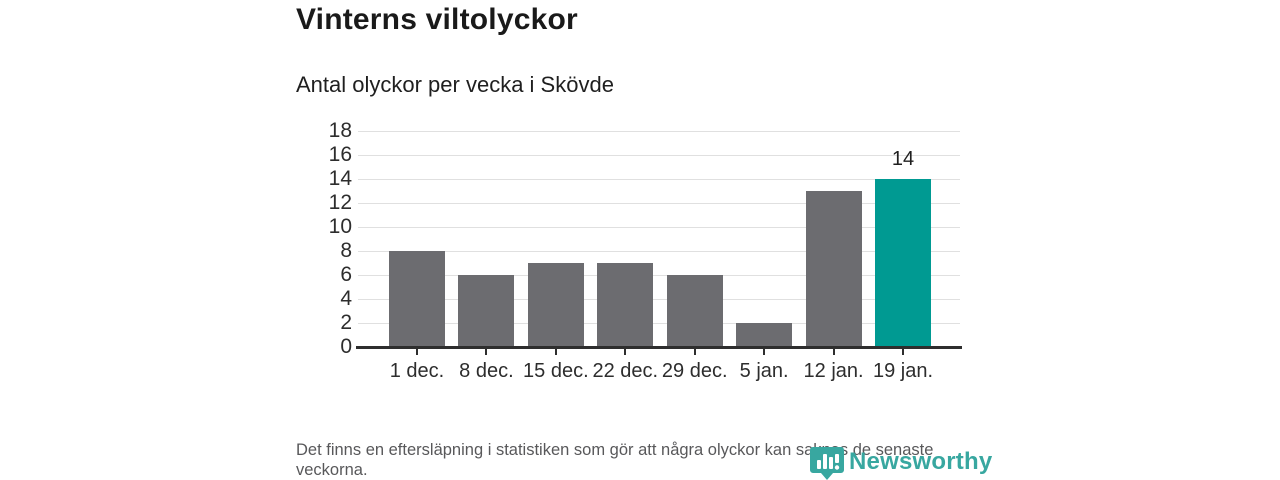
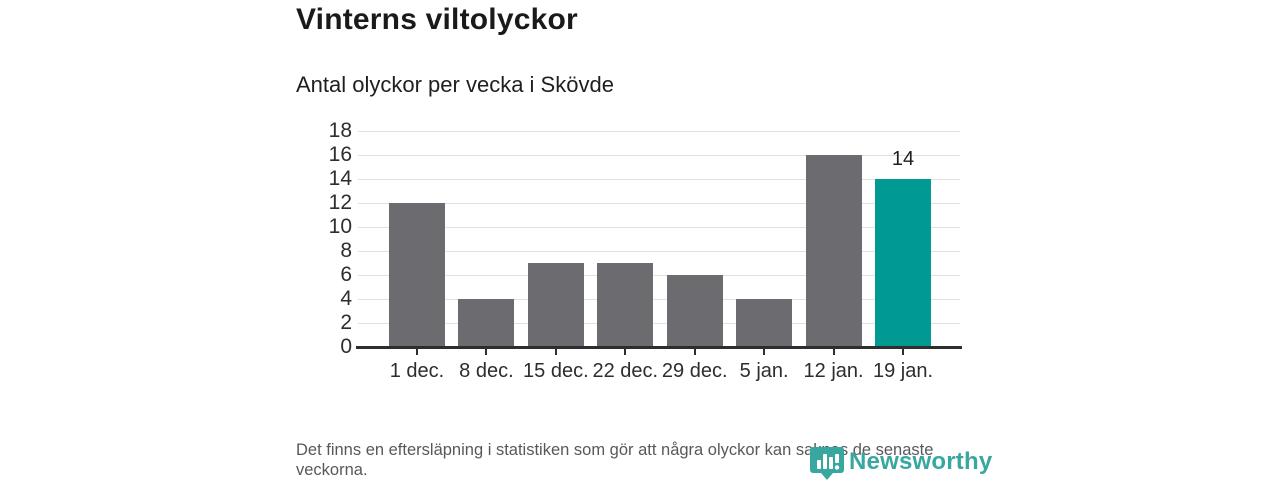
1 dec.: 8 -> 12
8 dec.: 6 -> 4
5 jan.: 2 -> 4
12 jan.: 13 -> 16
